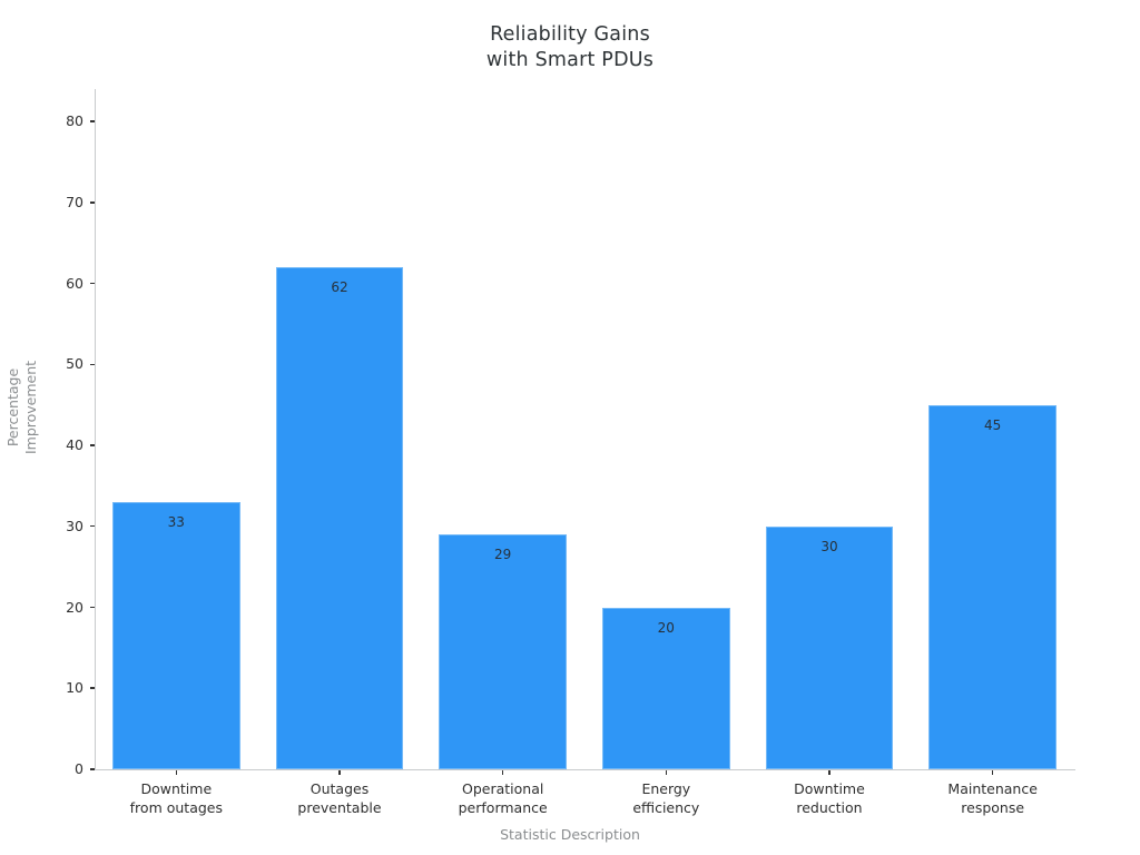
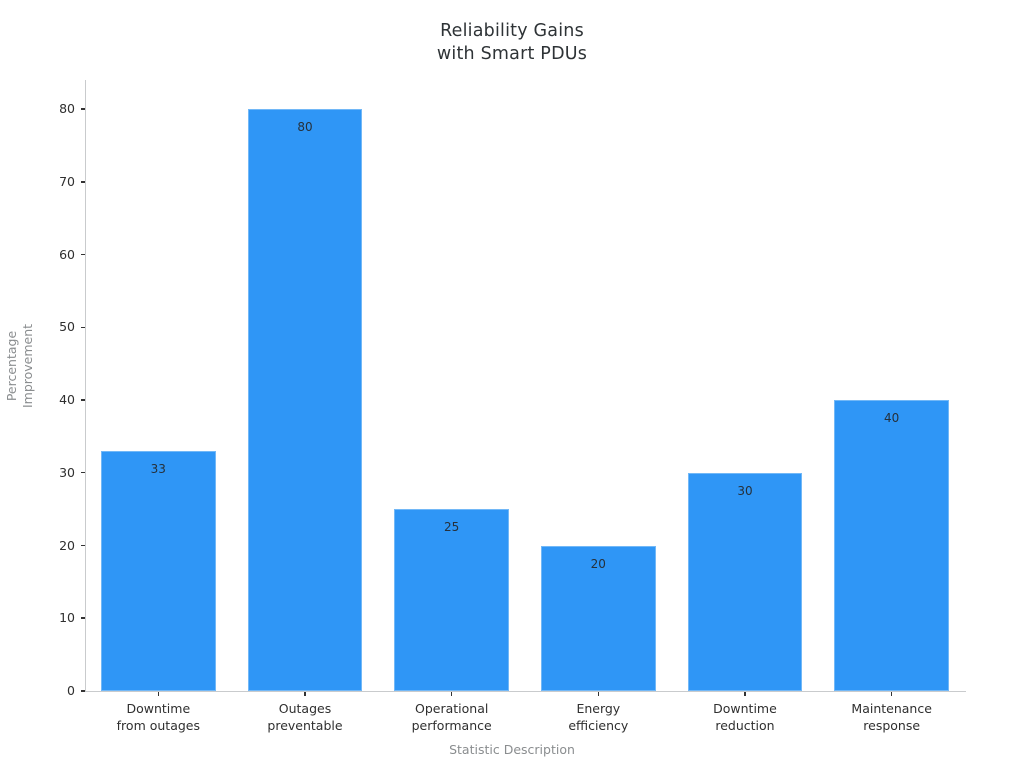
Outages preventable: 62 -> 80
Operational performance: 29 -> 25
Maintenance response: 45 -> 40
